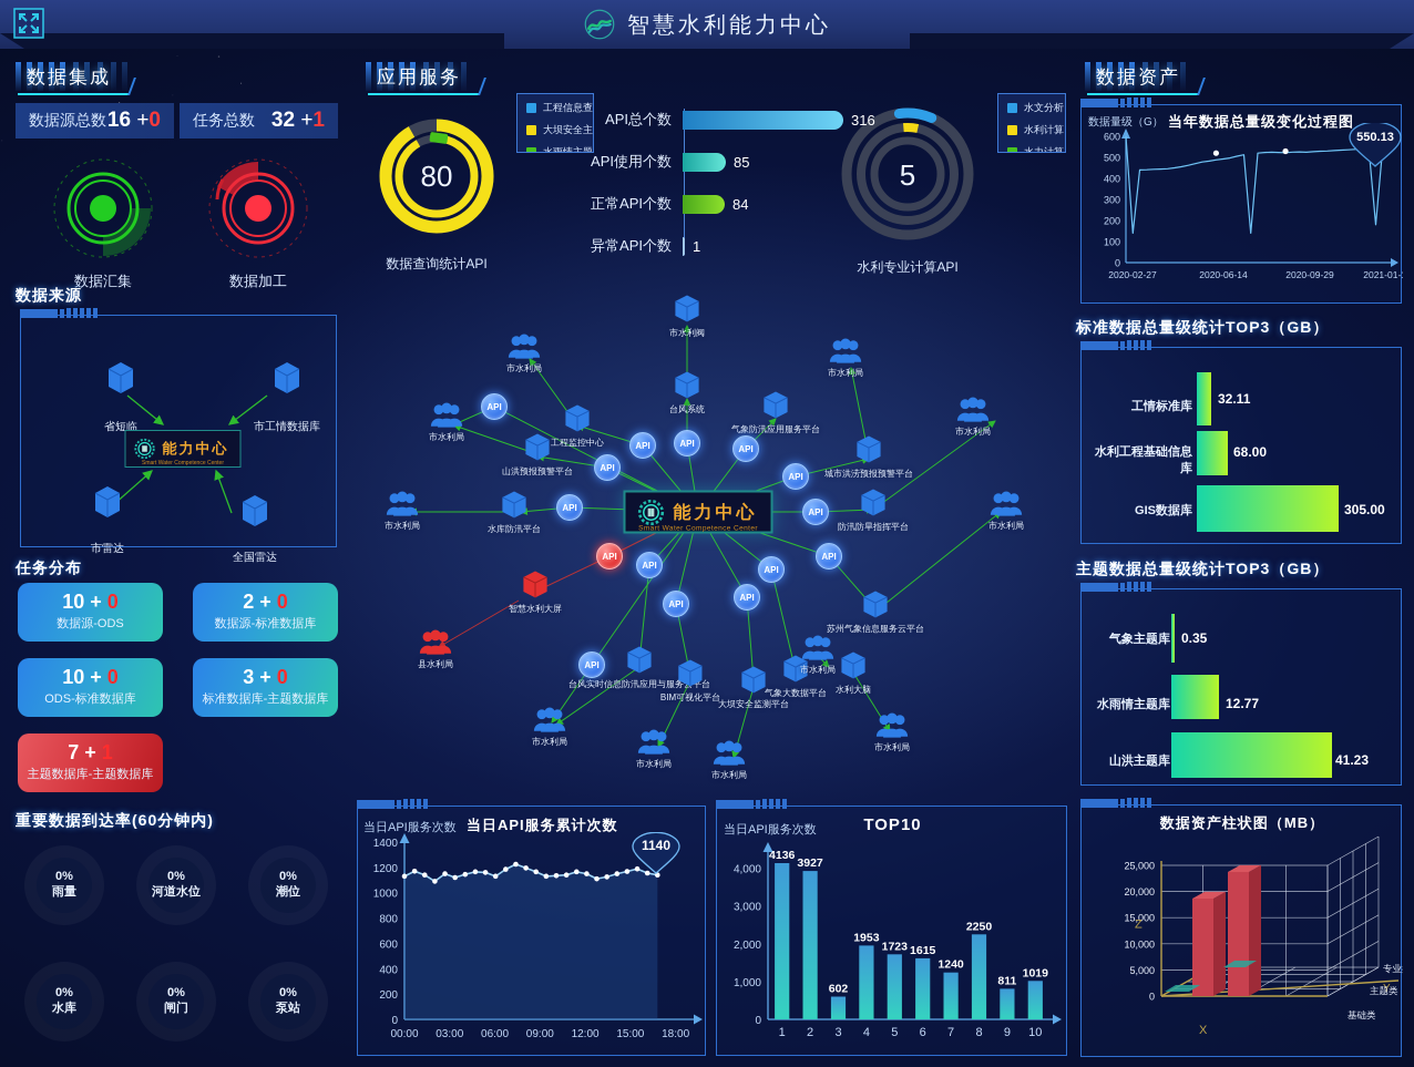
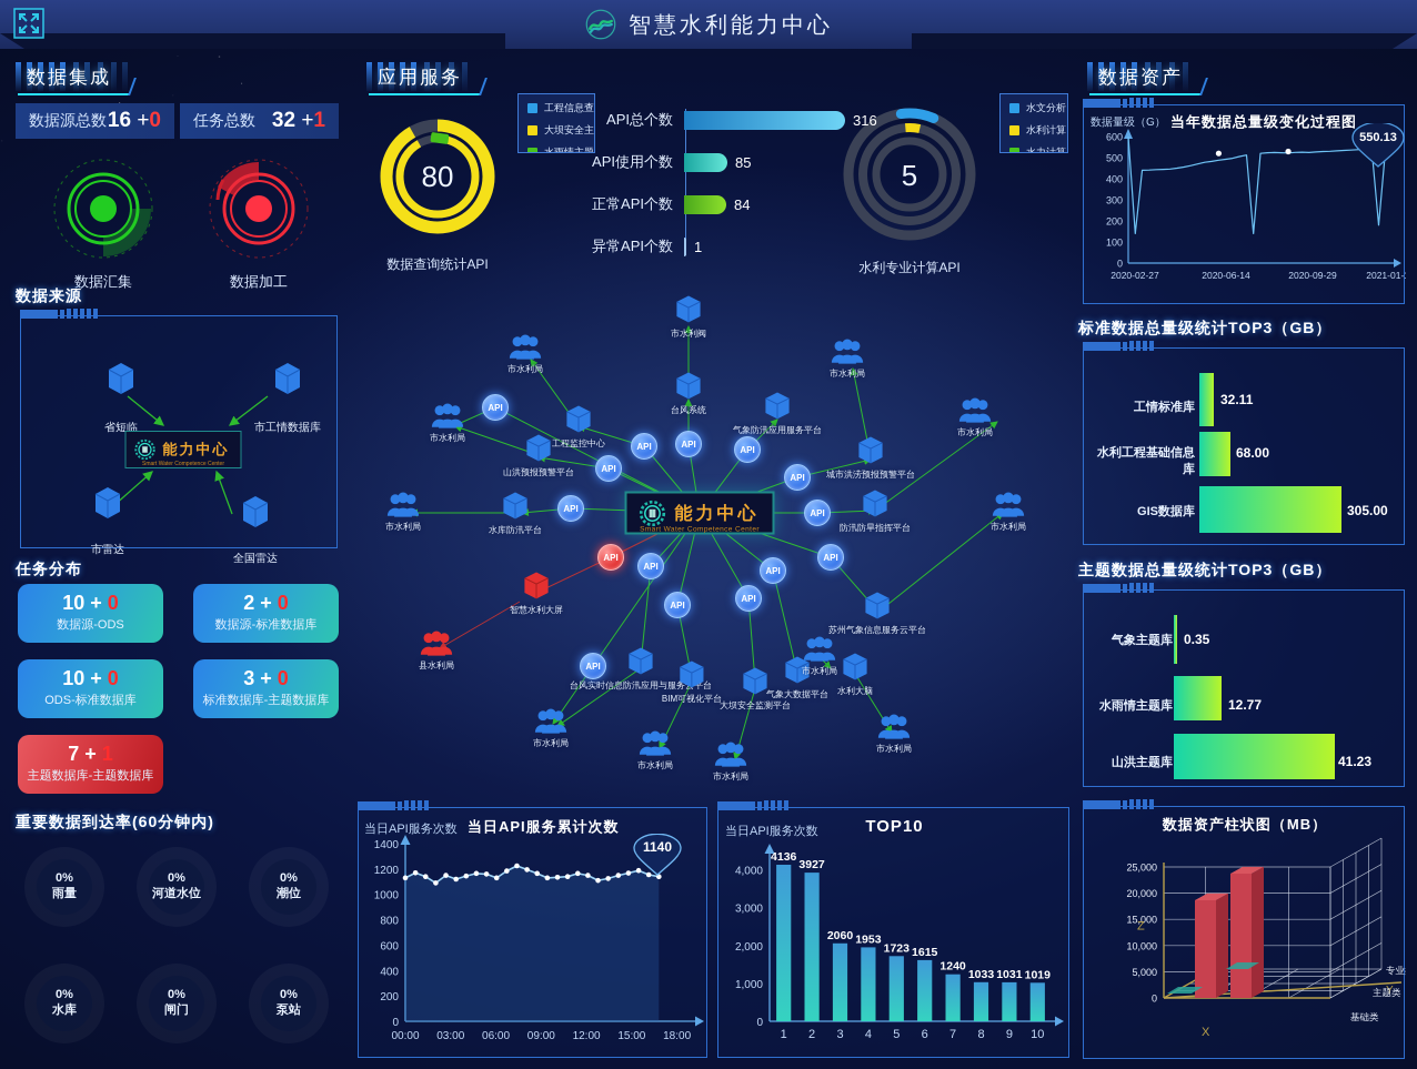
TOP10/3: 602 -> 2060
TOP10/8: 2250 -> 1033
TOP10/9: 811 -> 1031
